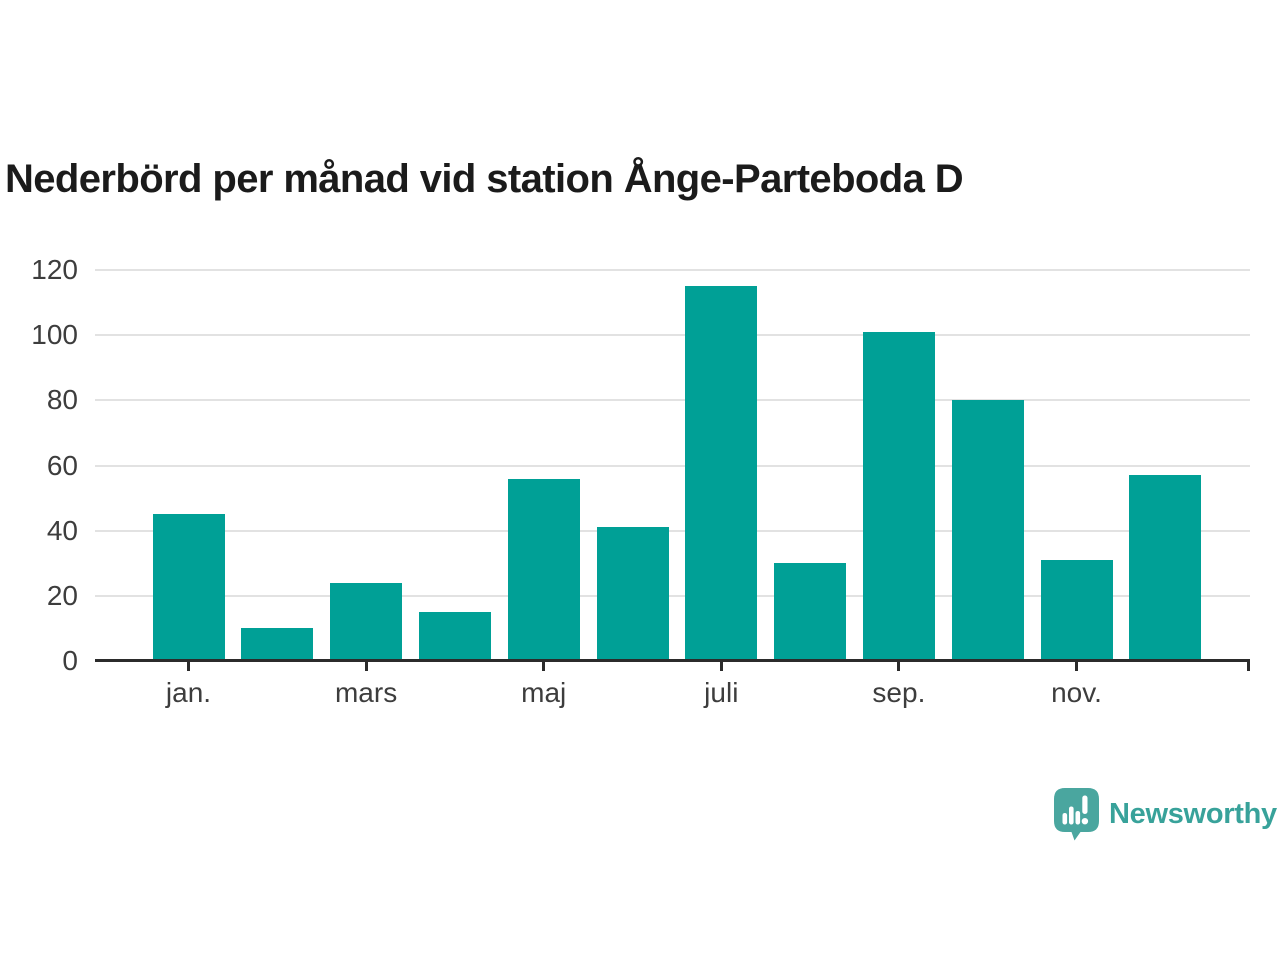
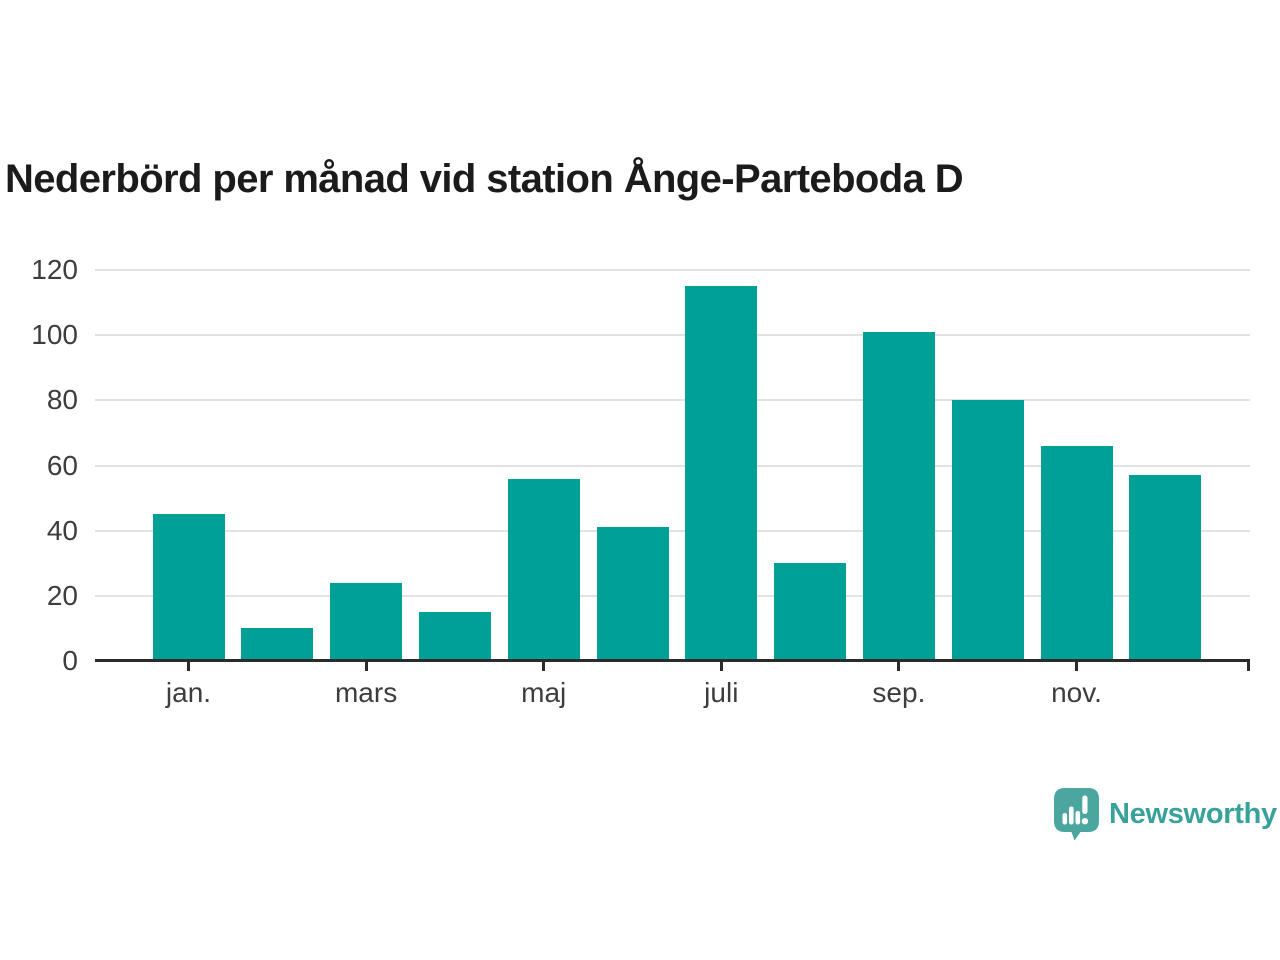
nov.: 31 -> 66
